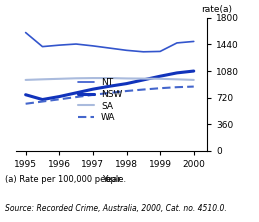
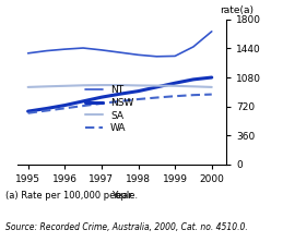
NT/1995: 1600 -> 1380
NSW/1995: 760 -> 660
NT/2000: 1480 -> 1650
